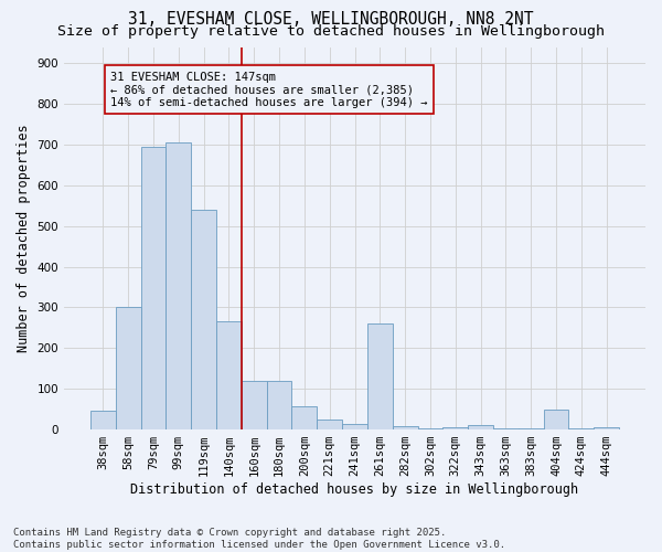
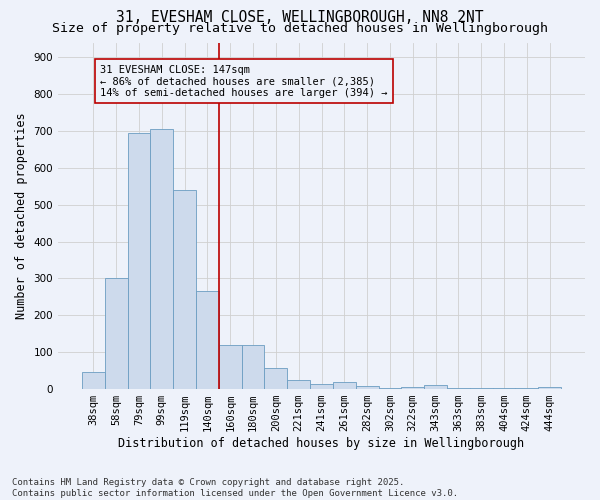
261sqm: 260 -> 18
404sqm: 50 -> 2
